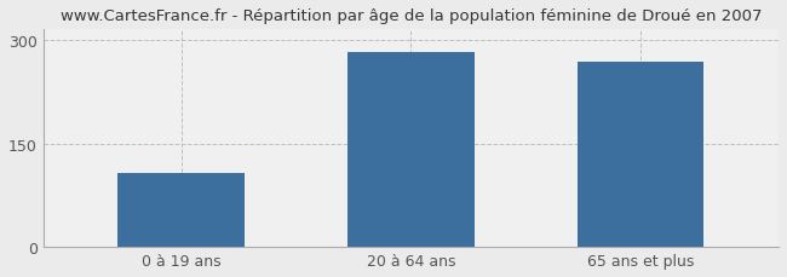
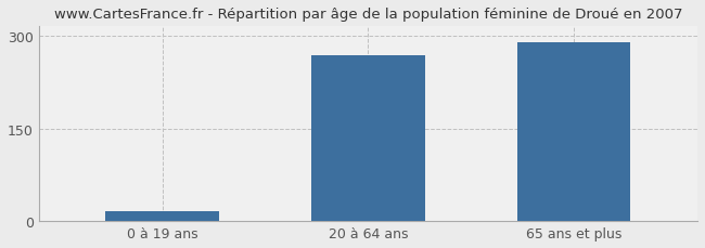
0 à 19 ans: 107 -> 16
20 à 64 ans: 283 -> 268
65 ans et plus: 268 -> 290
